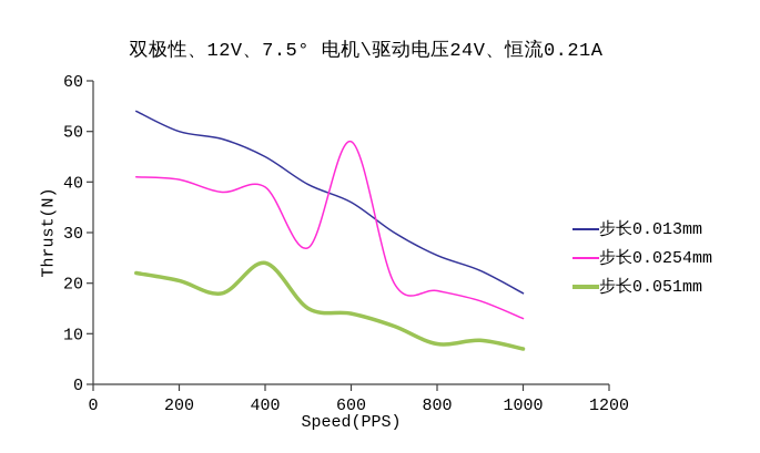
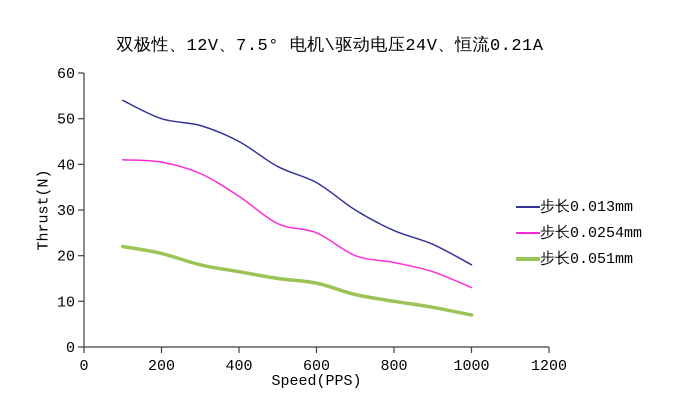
步长0.0254mm/400: 39 -> 33
步长0.051mm/400: 24 -> 16
步长0.0254mm/600: 48 -> 25
步长0.051mm/800: 8 -> 10
